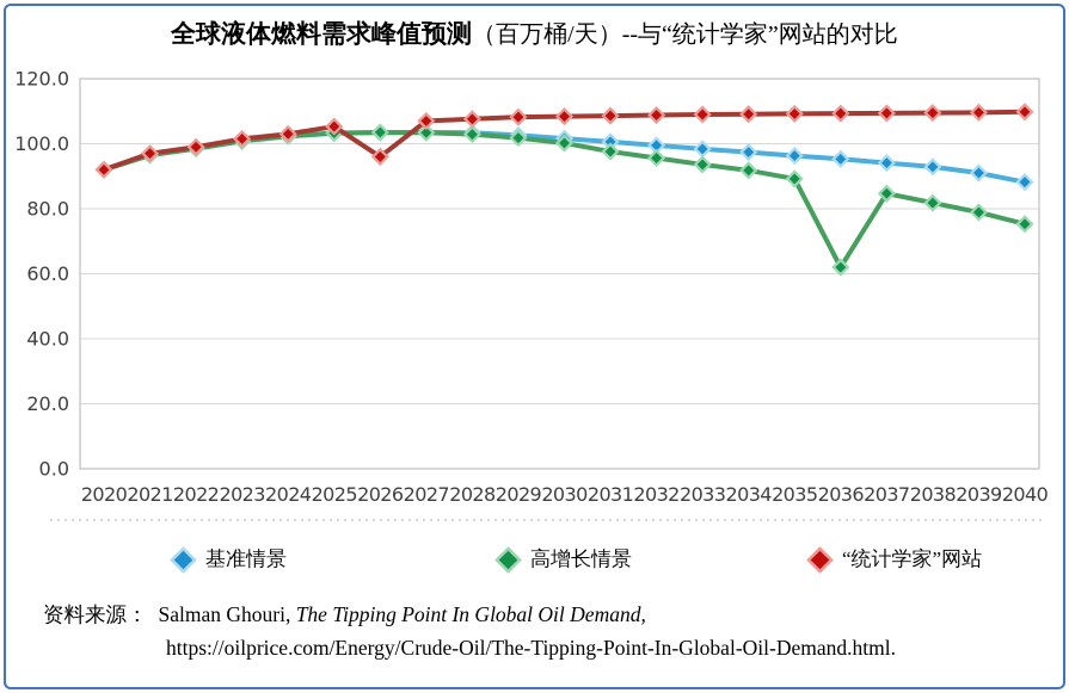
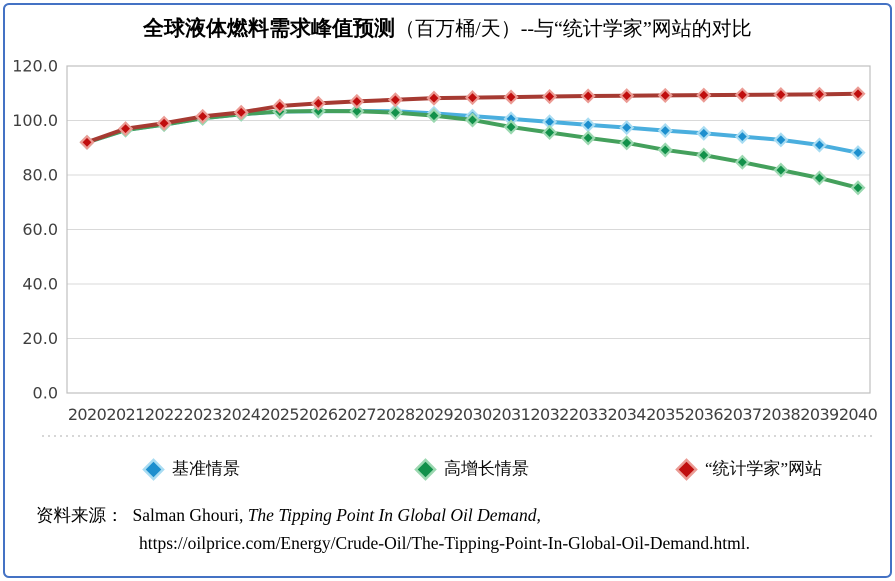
“统计学家”网站/2026: 96 -> 106
高增长情景/2036: 62 -> 87
